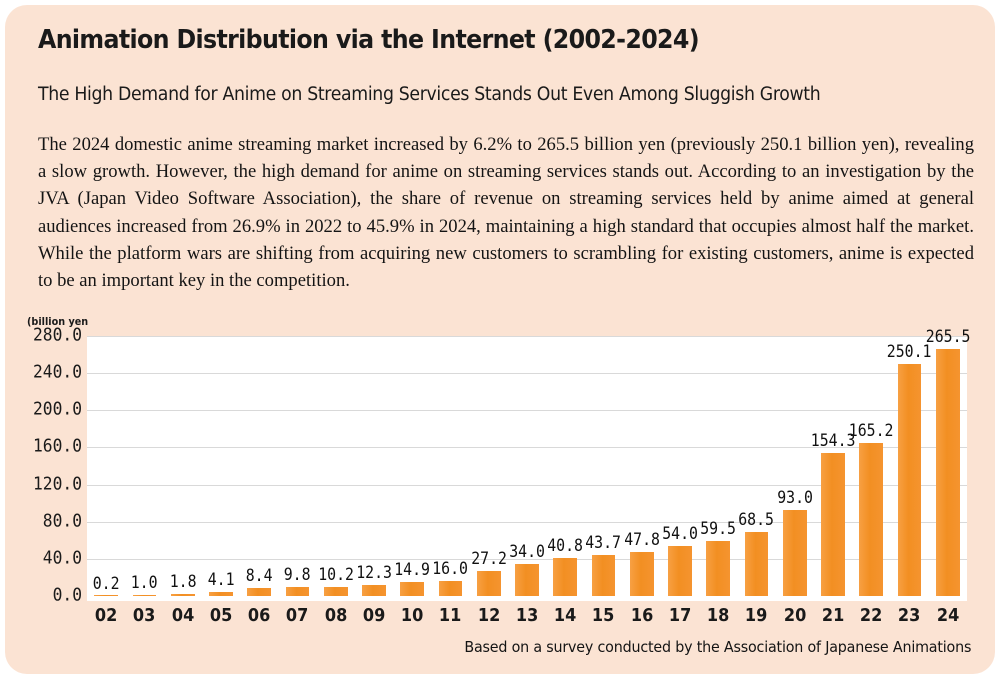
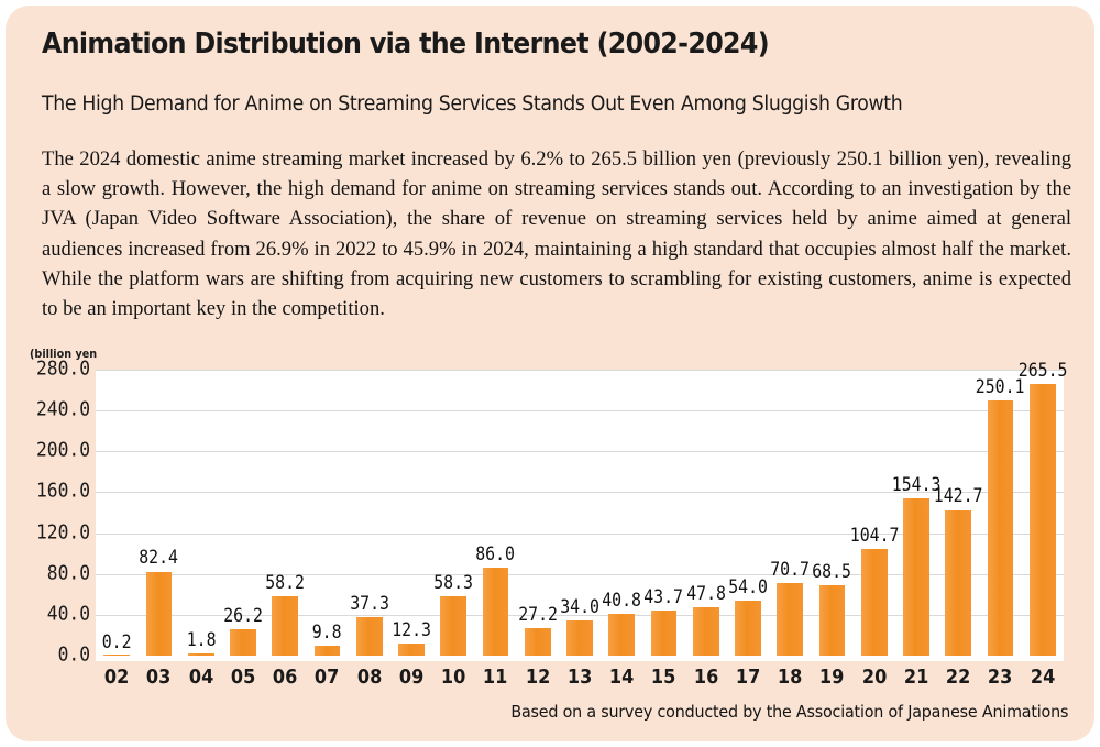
03: 1.0 -> 82.4
05: 4.1 -> 26.2
06: 8.4 -> 58.2
08: 10.2 -> 37.3
10: 14.9 -> 58.3
11: 16.0 -> 86.0
18: 59.5 -> 70.7
20: 93.0 -> 104.7
22: 165.2 -> 142.7
